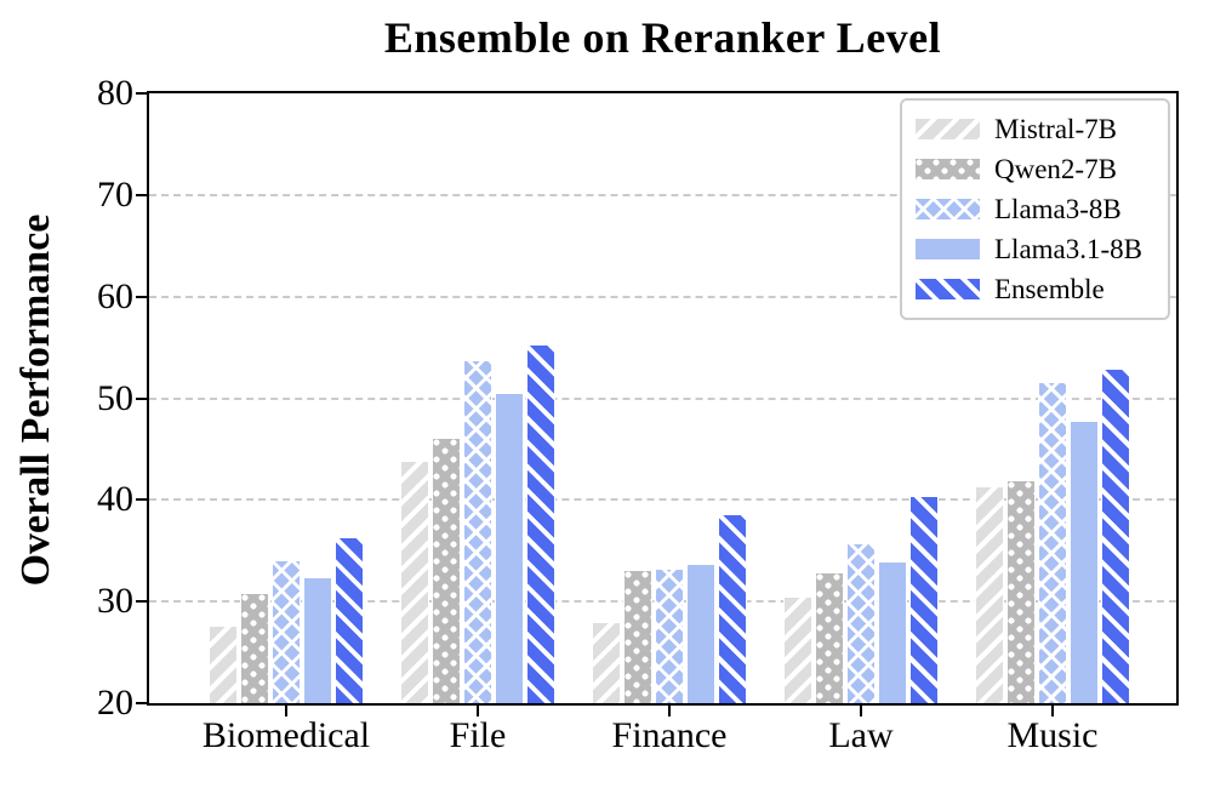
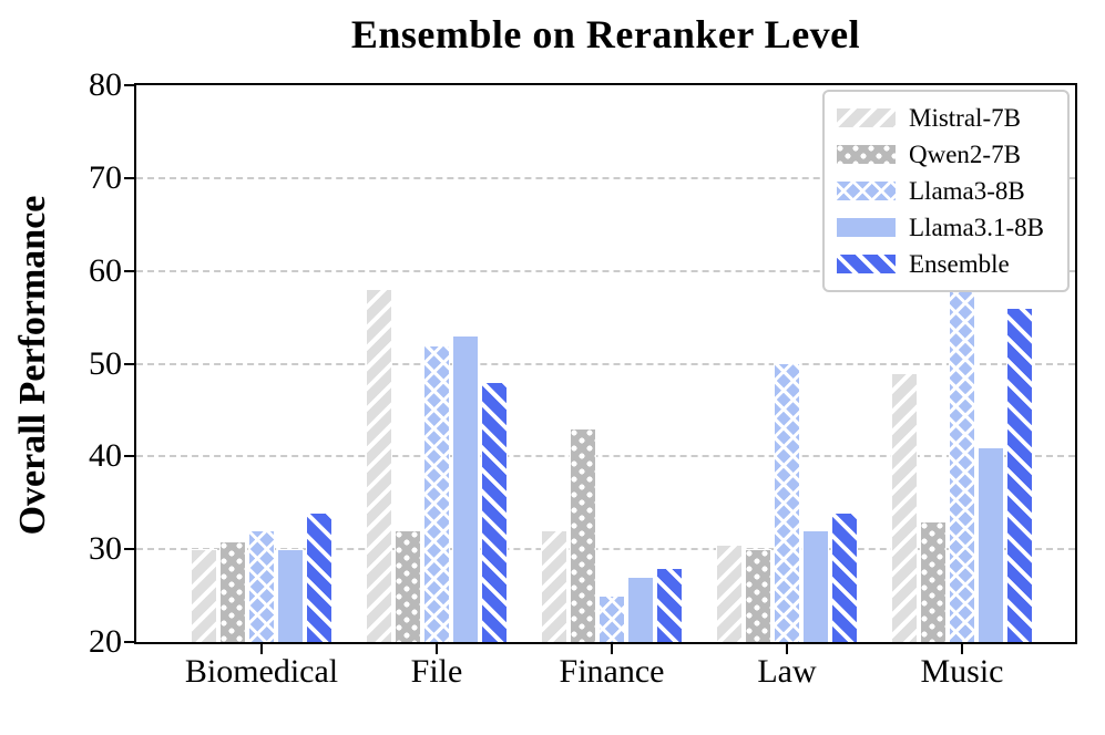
Mistral-7B/Biomedical: 28 -> 30
Llama3-8B/Biomedical: 34 -> 32
Llama3.1-8B/Biomedical: 32 -> 30
Ensemble/Biomedical: 36 -> 34
Mistral-7B/File: 44 -> 58
Qwen2-7B/File: 46 -> 32
Llama3-8B/File: 54 -> 52
Llama3.1-8B/File: 50 -> 53
Ensemble/File: 55 -> 48
Mistral-7B/Finance: 28 -> 32
Qwen2-7B/Finance: 33 -> 43
Llama3-8B/Finance: 33 -> 25
Llama3.1-8B/Finance: 34 -> 27
Ensemble/Finance: 39 -> 28
Qwen2-7B/Law: 33 -> 30
Llama3-8B/Law: 36 -> 50
Llama3.1-8B/Law: 34 -> 32
Ensemble/Law: 40 -> 34
Mistral-7B/Music: 41 -> 49
Qwen2-7B/Music: 42 -> 33
Llama3-8B/Music: 52 -> 73
Llama3.1-8B/Music: 48 -> 41
Ensemble/Music: 53 -> 56
